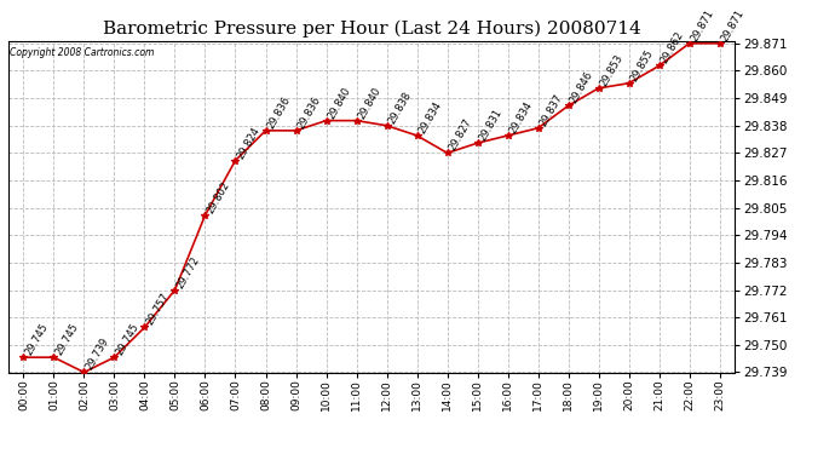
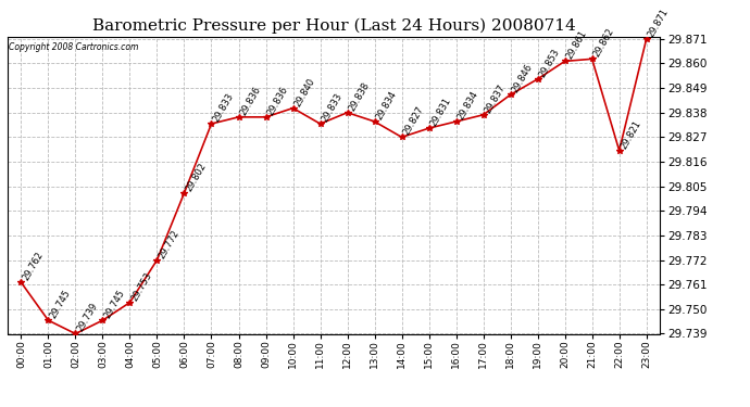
00:00: 29.745 -> 29.762
04:00: 29.757 -> 29.753
07:00: 29.824 -> 29.833
11:00: 29.840 -> 29.833
20:00: 29.855 -> 29.861
22:00: 29.871 -> 29.821
